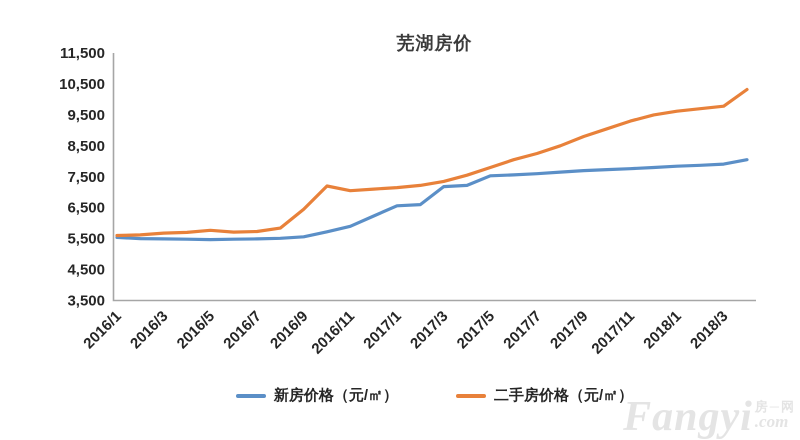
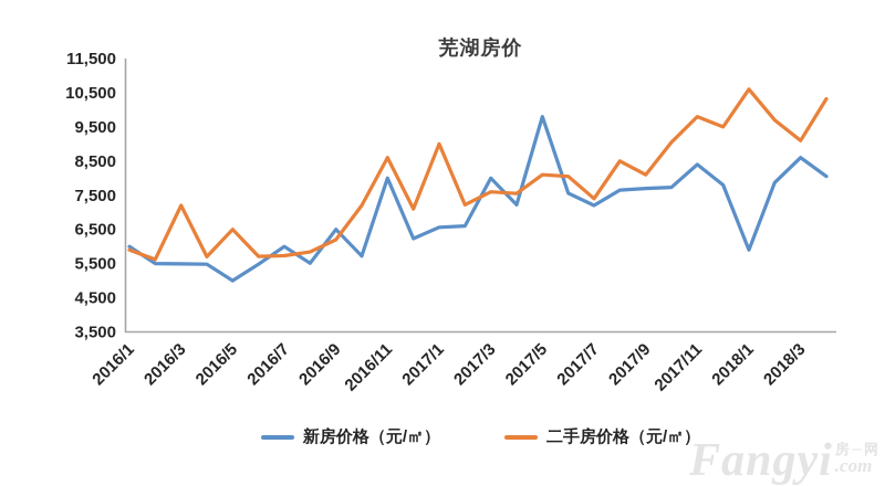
新房价格（元/㎡）/2016/1: 5500 -> 6000
二手房价格（元/㎡）/2016/1: 5600 -> 5900
二手房价格（元/㎡）/2016/3: 5700 -> 7200
新房价格（元/㎡）/2016/5: 5500 -> 5000
二手房价格（元/㎡）/2016/5: 5800 -> 6500
新房价格（元/㎡）/2016/7: 5500 -> 6000
新房价格（元/㎡）/2016/9: 5600 -> 6500
二手房价格（元/㎡）/2016/9: 6400 -> 6200
新房价格（元/㎡）/2016/11: 5900 -> 8000
二手房价格（元/㎡）/2016/11: 7000 -> 8600
二手房价格（元/㎡）/2017/1: 7200 -> 9000
新房价格（元/㎡）/2017/3: 7200 -> 8000
二手房价格（元/㎡）/2017/3: 7400 -> 7600
新房价格（元/㎡）/2017/5: 7500 -> 9800
二手房价格（元/㎡）/2017/5: 7800 -> 8100
新房价格（元/㎡）/2017/7: 7600 -> 7200
二手房价格（元/㎡）/2017/7: 8200 -> 7400
二手房价格（元/㎡）/2017/9: 8800 -> 8100
新房价格（元/㎡）/2017/11: 7800 -> 8400
二手房价格（元/㎡）/2017/11: 9300 -> 9800
新房价格（元/㎡）/2018/1: 7800 -> 5900
二手房价格（元/㎡）/2018/1: 9600 -> 10600
新房价格（元/㎡）/2018/3: 7900 -> 8600
二手房价格（元/㎡）/2018/3: 9800 -> 9100
